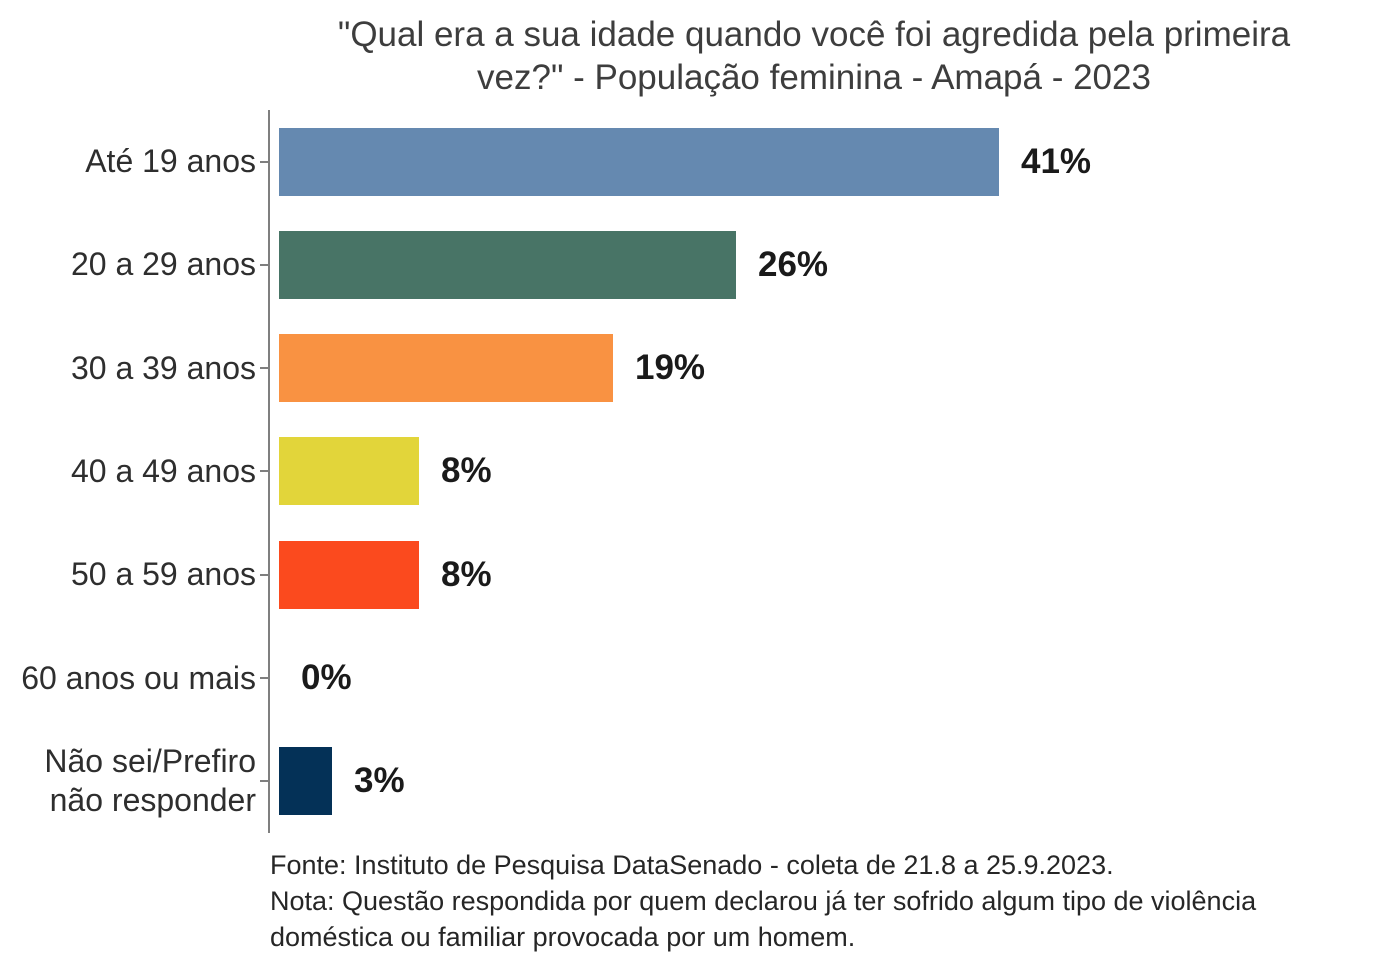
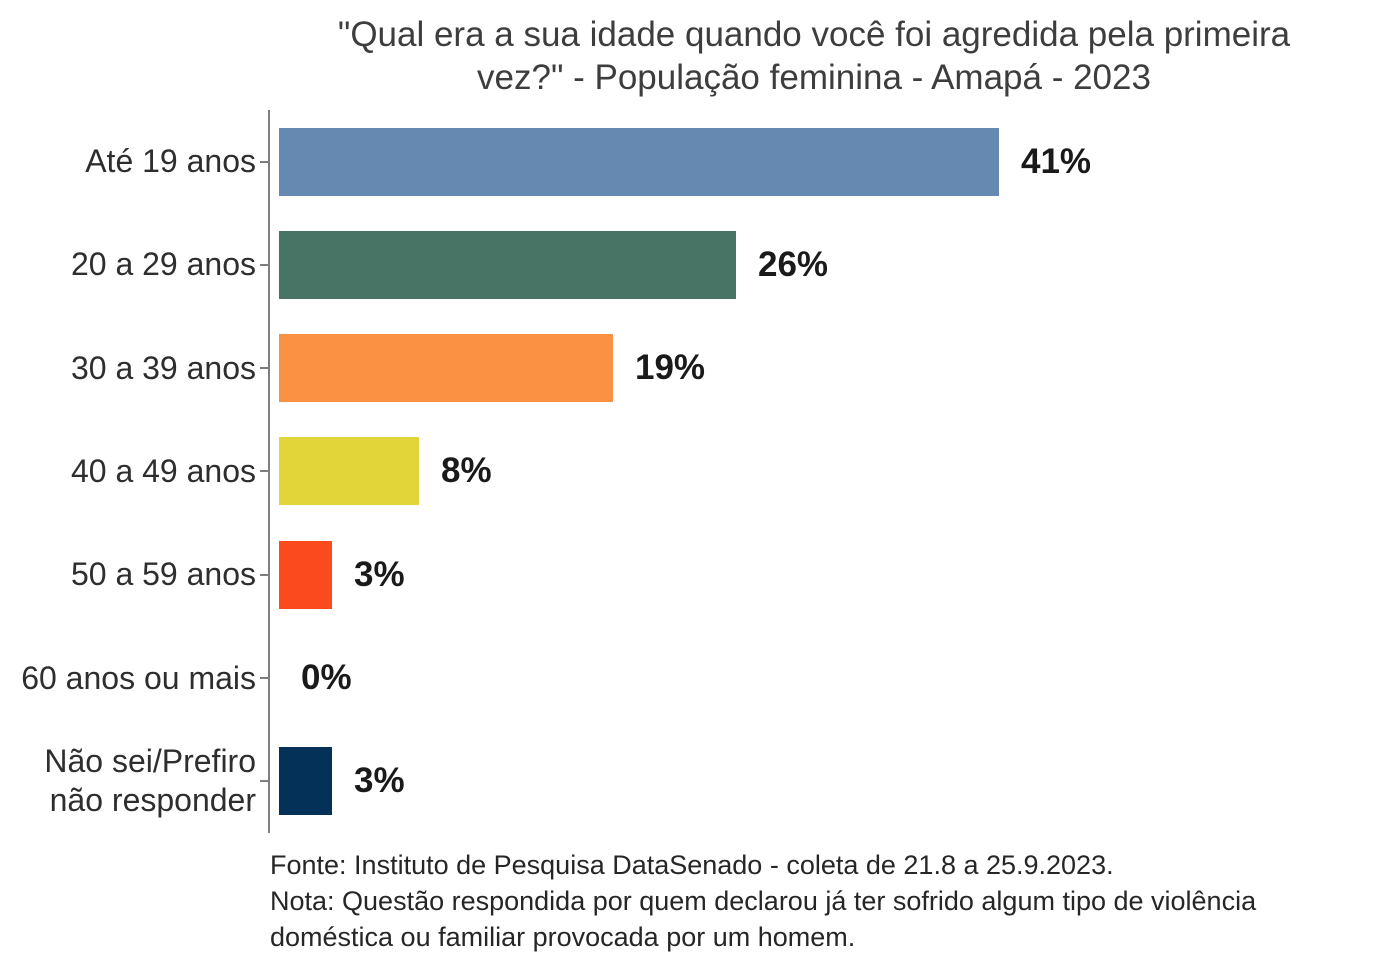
50 a 59 anos: 8% -> 3%
